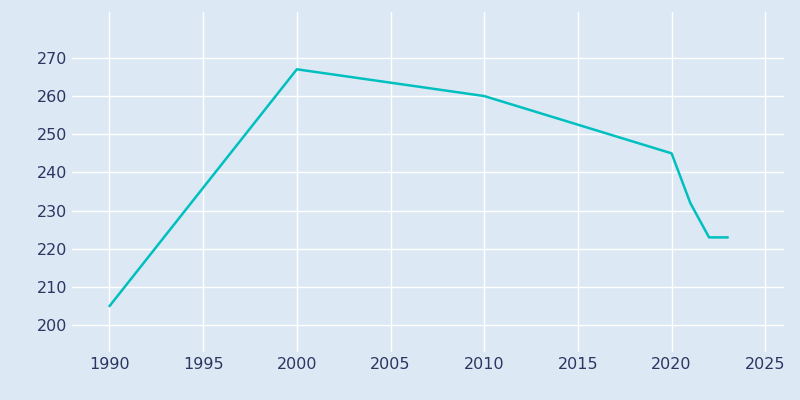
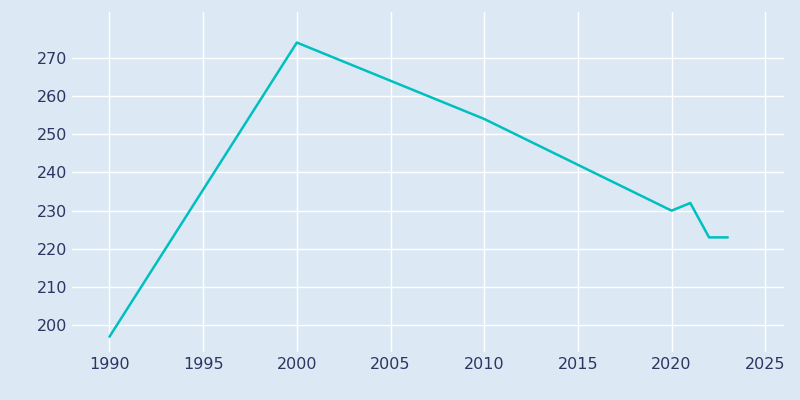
1990: 205 -> 197
2000: 267 -> 274
2010: 260 -> 254
2020: 245 -> 230
